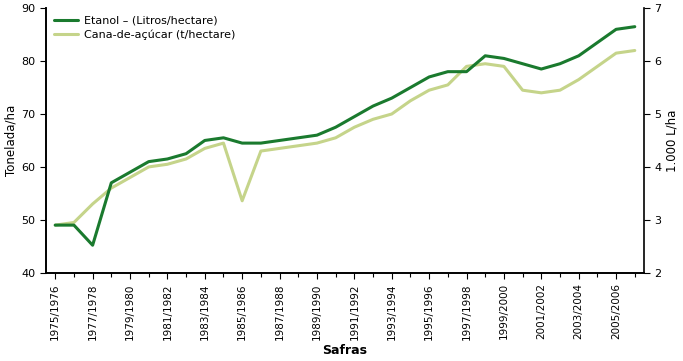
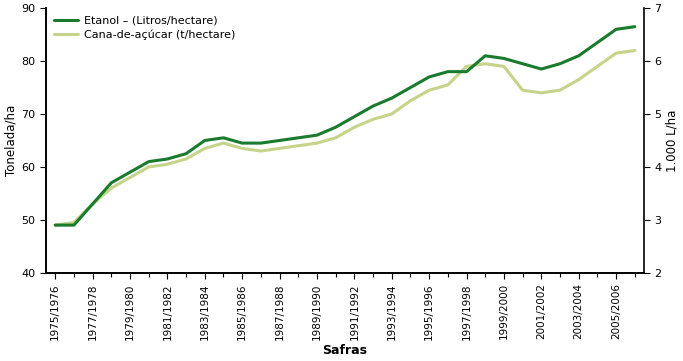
Etanol – (Litros/hectare)/1977/1978: 45.2 -> 53.0
Cana-de-açúcar (t/hectare)/1985/1986: 53.6 -> 63.5
